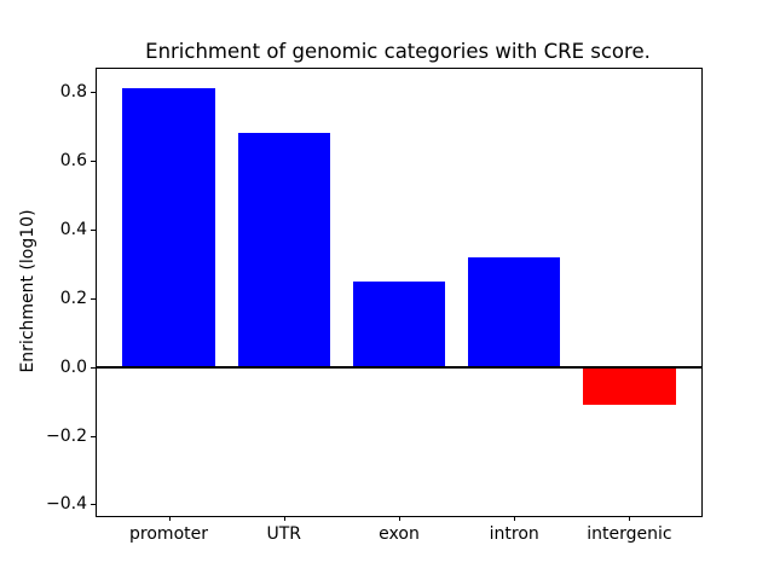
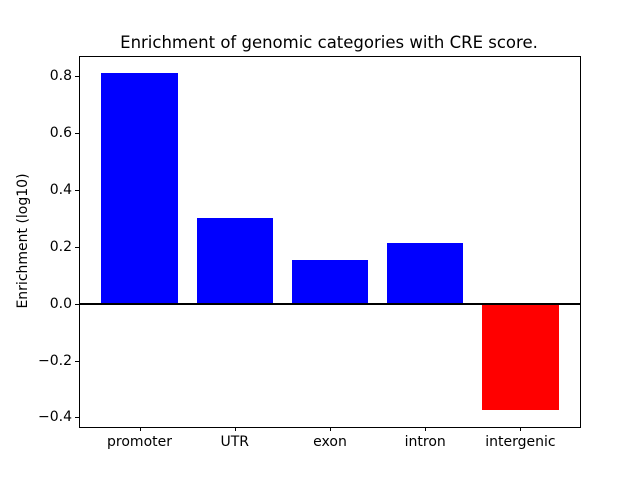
UTR: 0.68 -> 0.30
exon: 0.25 -> 0.15
intron: 0.32 -> 0.21
intergenic: -0.11 -> -0.38
